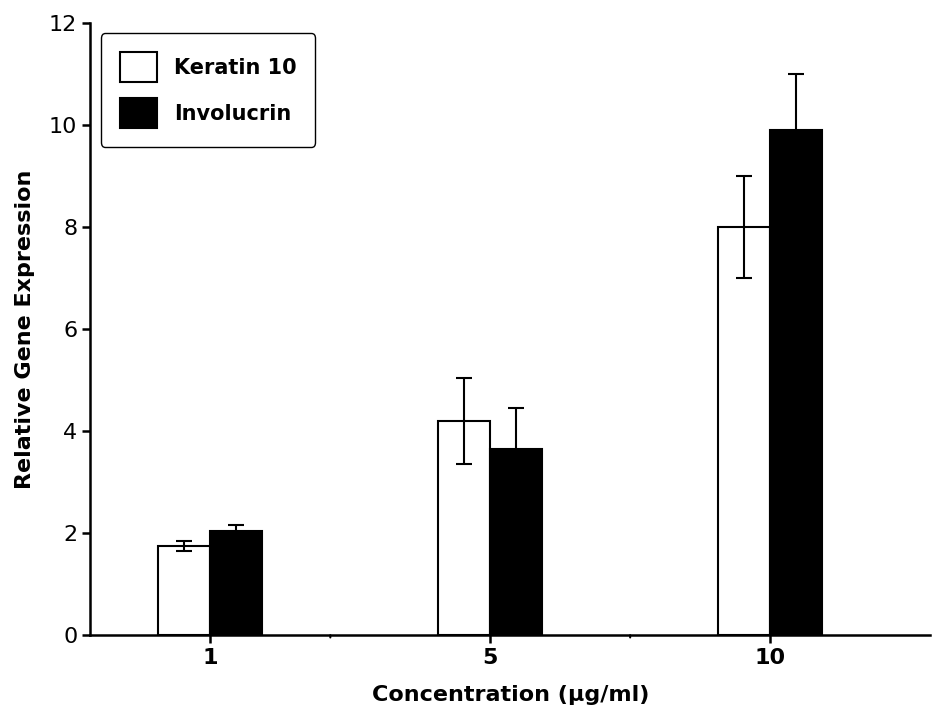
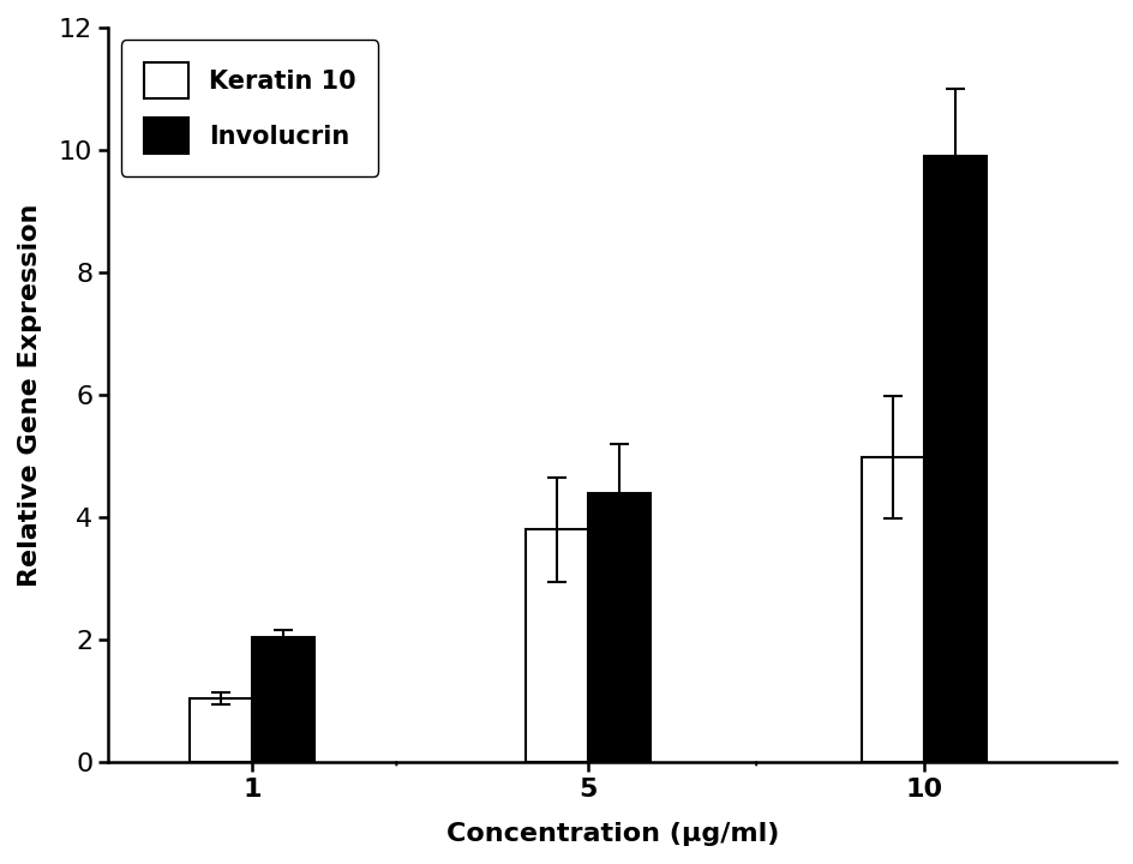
Keratin 10/1: 1.75 -> 1.04
Keratin 10/5: 4.20 -> 3.80
Involucrin/5: 3.65 -> 4.40
Keratin 10/10: 8.00 -> 4.98
